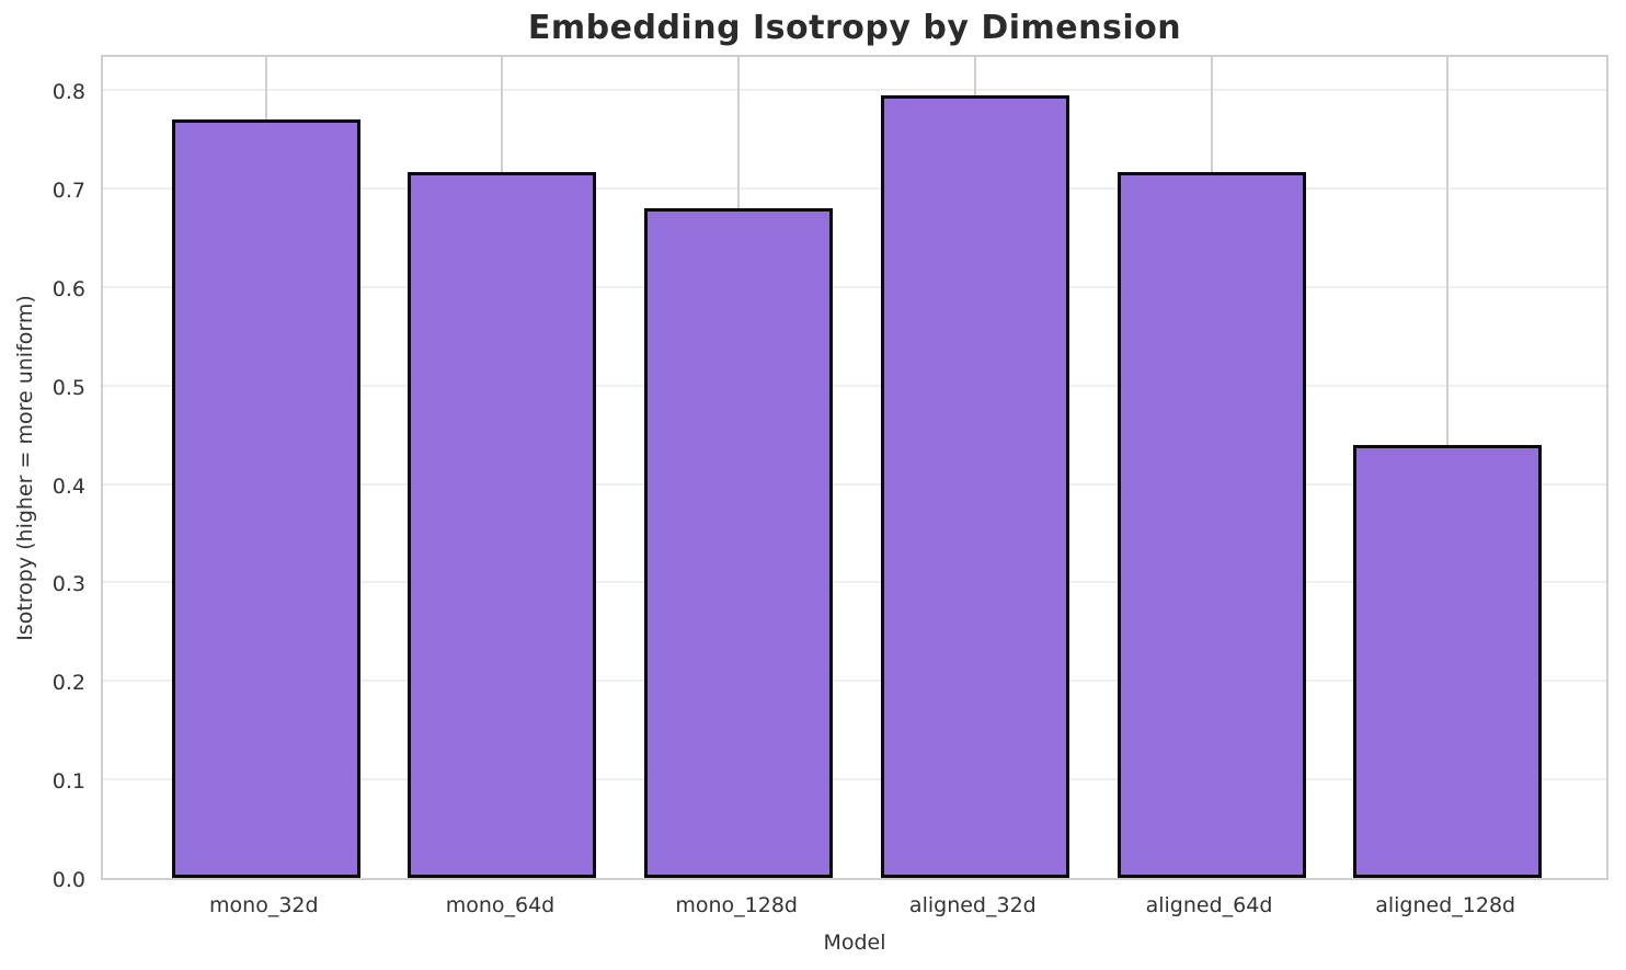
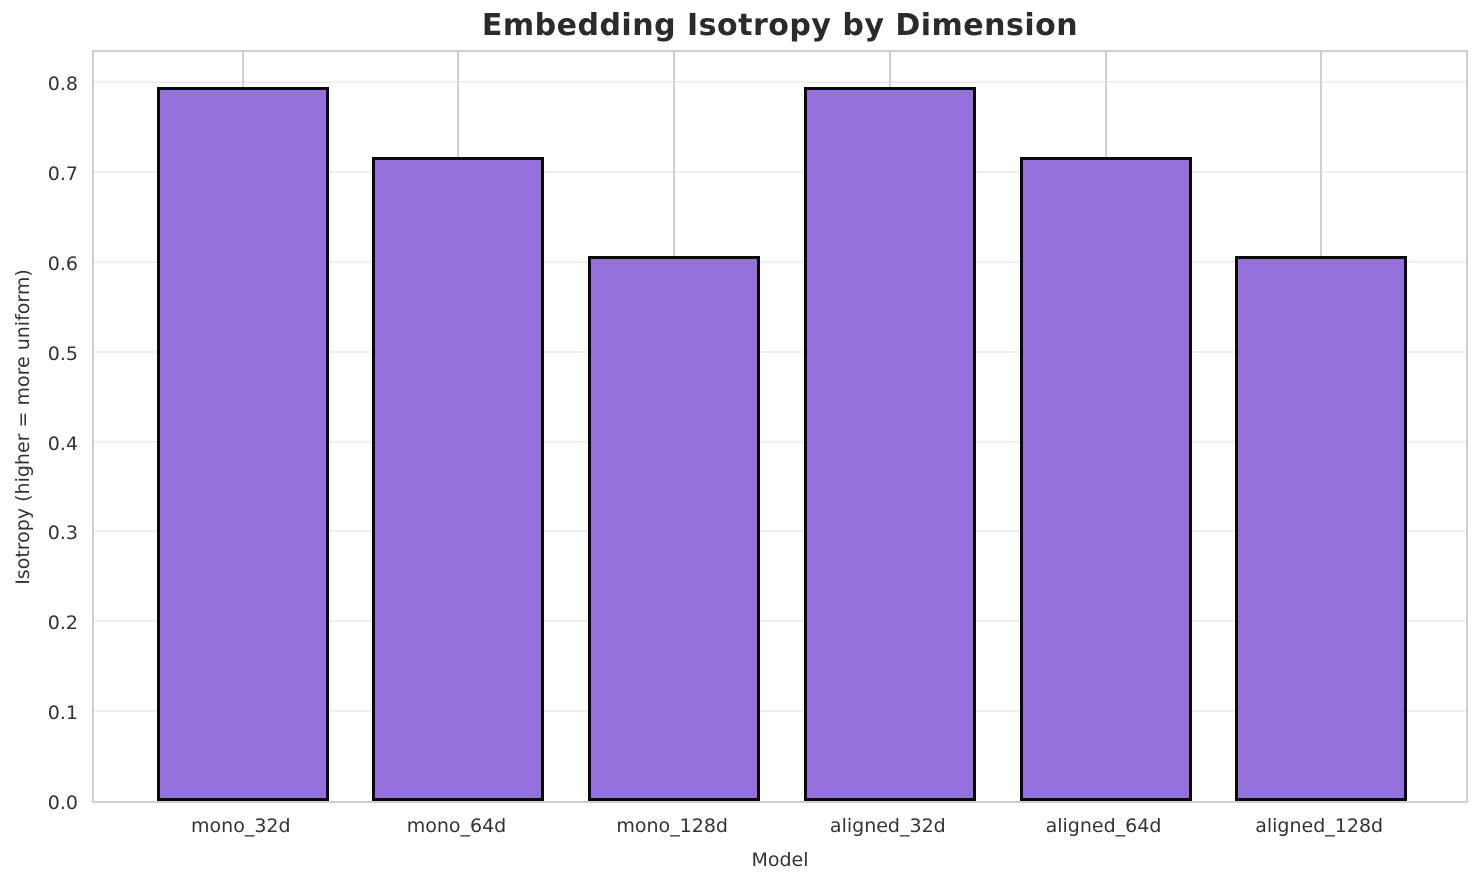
mono_32d: 0.77 -> 0.80
mono_128d: 0.68 -> 0.61
aligned_128d: 0.44 -> 0.61
